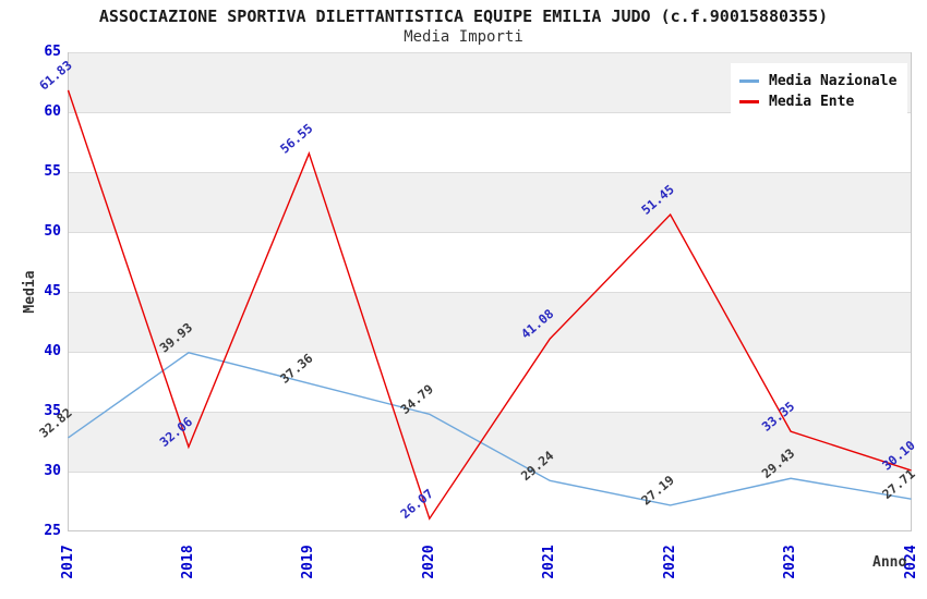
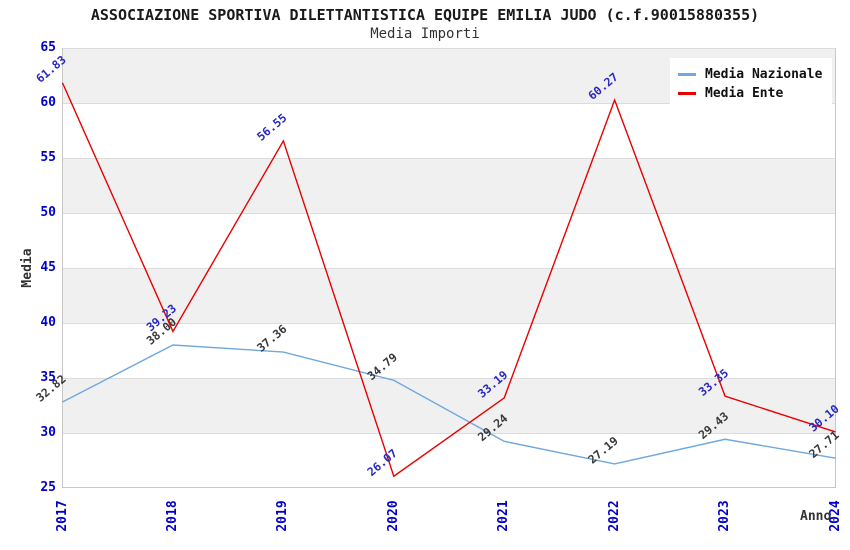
Media Nazionale/2018: 39.93 -> 38.00
Media Ente/2018: 32.06 -> 39.23
Media Ente/2021: 41.08 -> 33.19
Media Ente/2022: 51.45 -> 60.27
